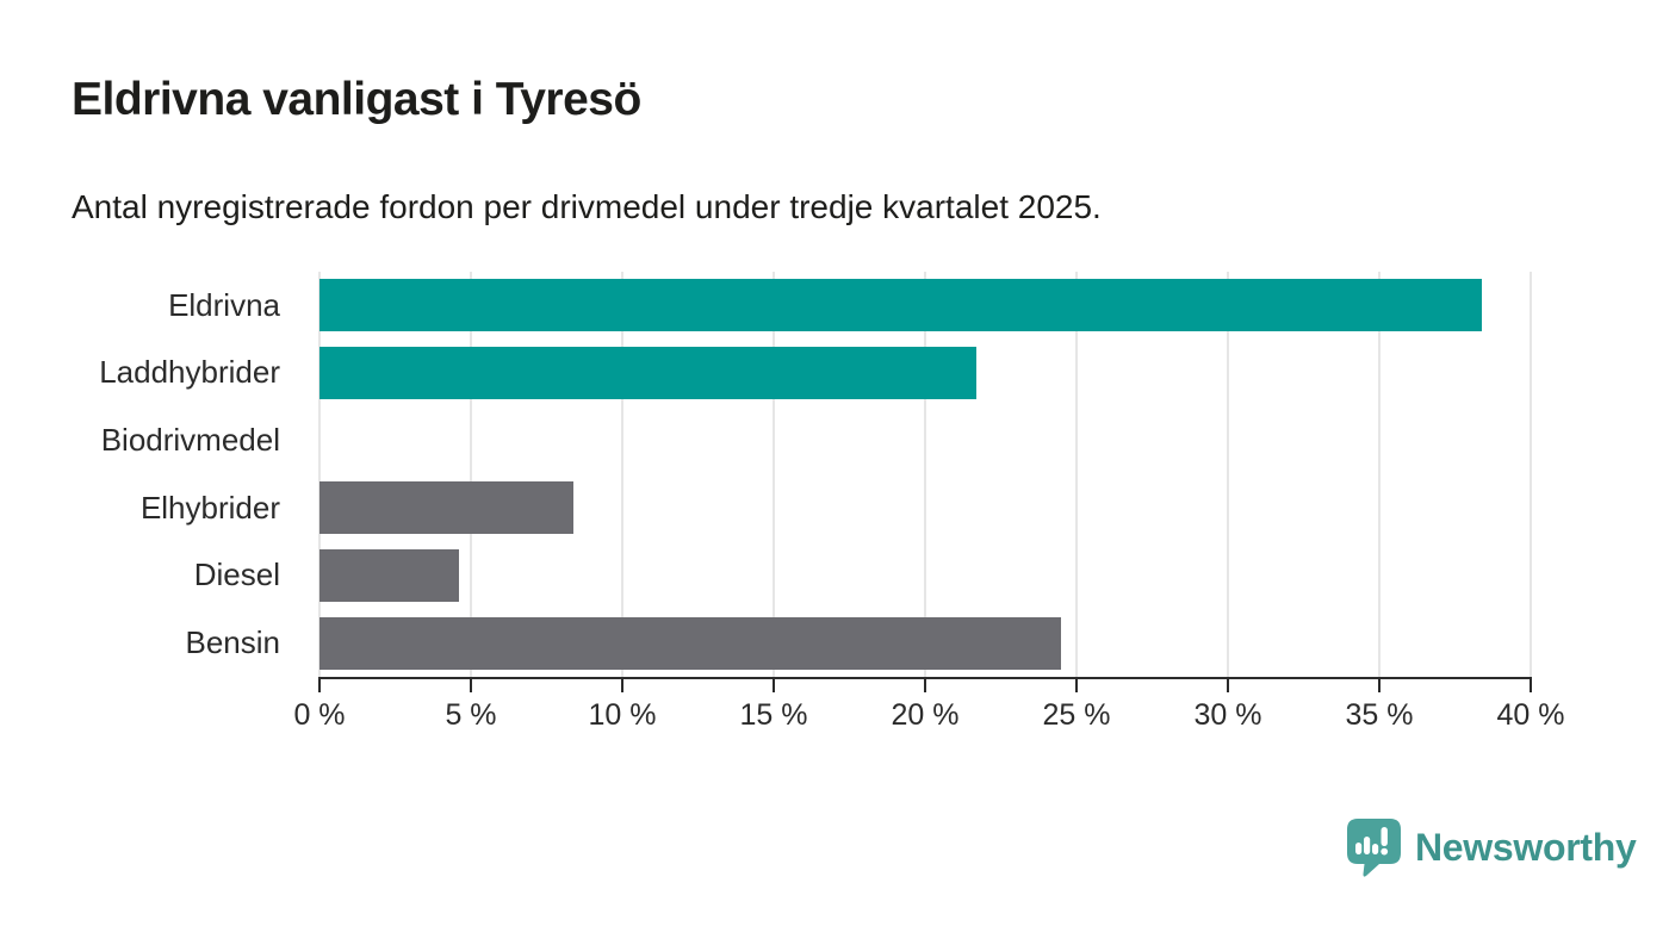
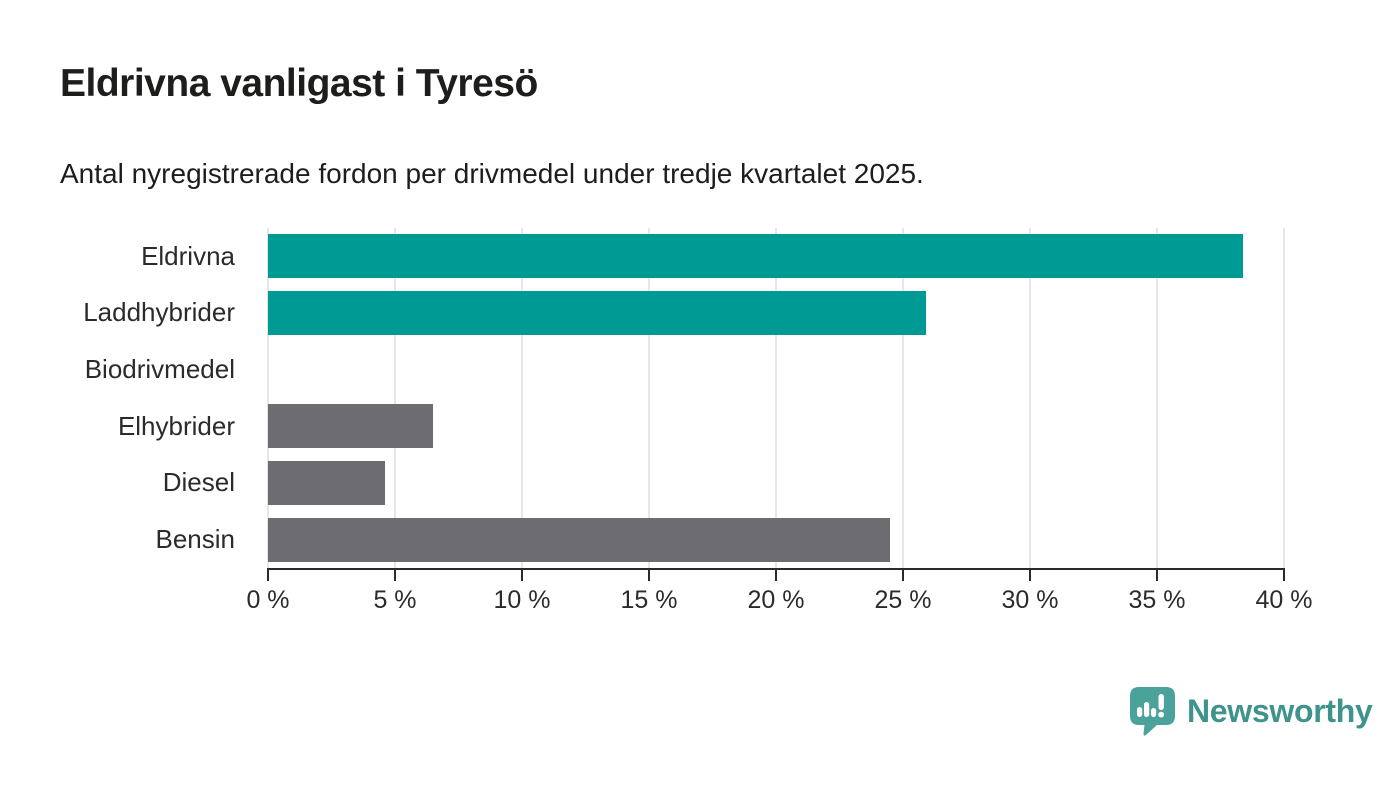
Laddhybrider: 21.7% -> 25.9%
Elhybrider: 8.4% -> 6.5%
